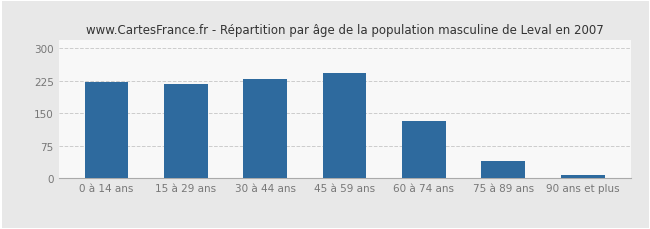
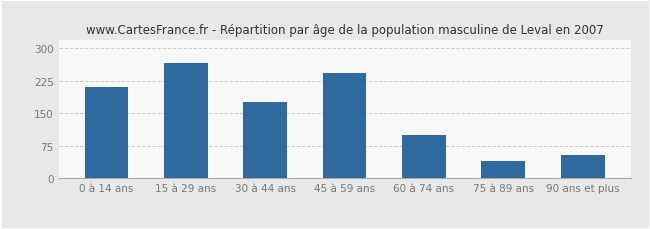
0 à 14 ans: 222 -> 210
15 à 29 ans: 218 -> 265
30 à 44 ans: 228 -> 175
60 à 74 ans: 133 -> 100
90 ans et plus: 8 -> 55
